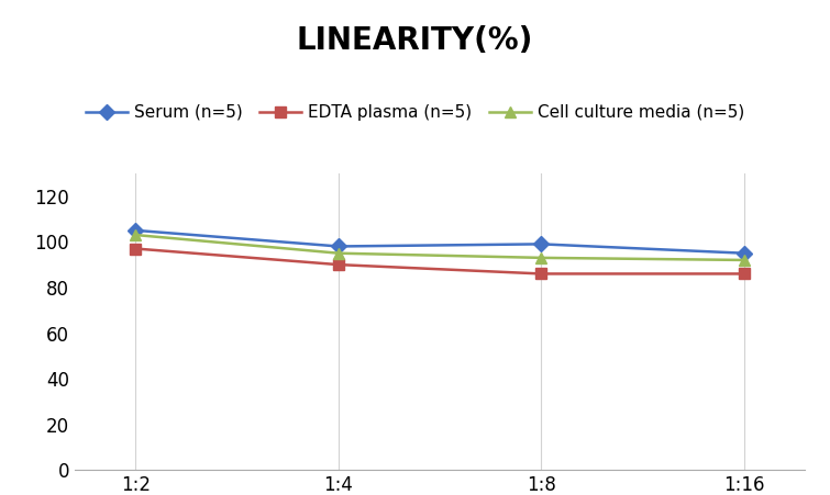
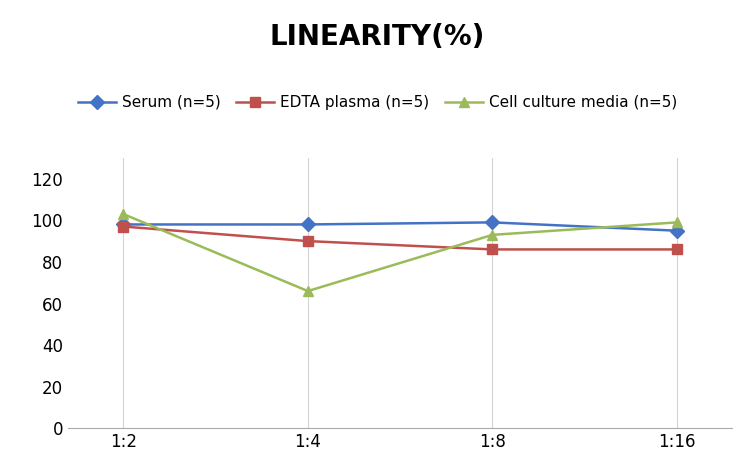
Serum (n=5)/1:2: 105 -> 98
Cell culture media (n=5)/1:4: 95 -> 66
Cell culture media (n=5)/1:16: 92 -> 99
